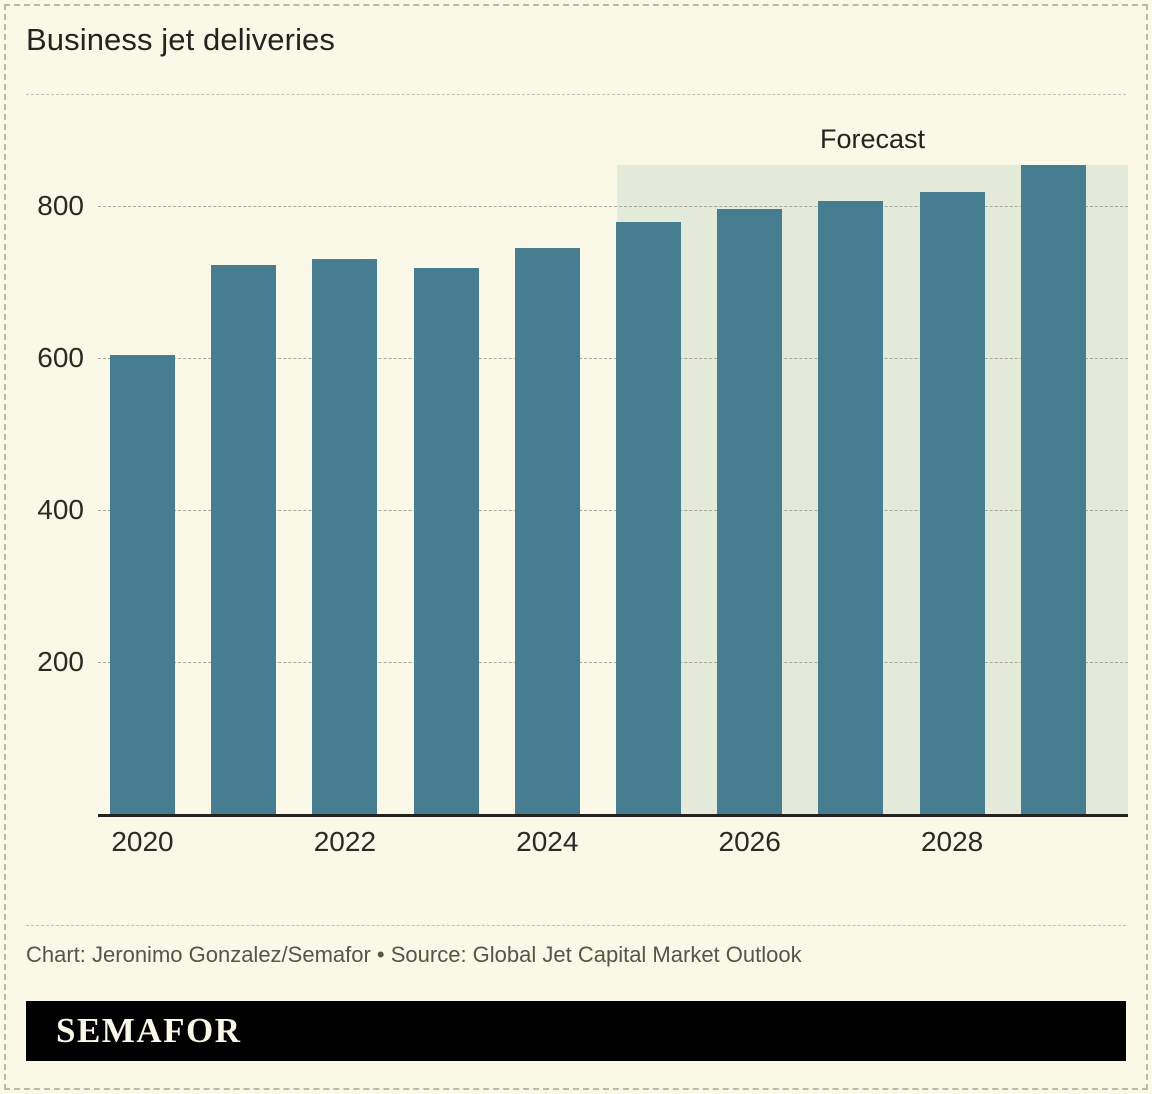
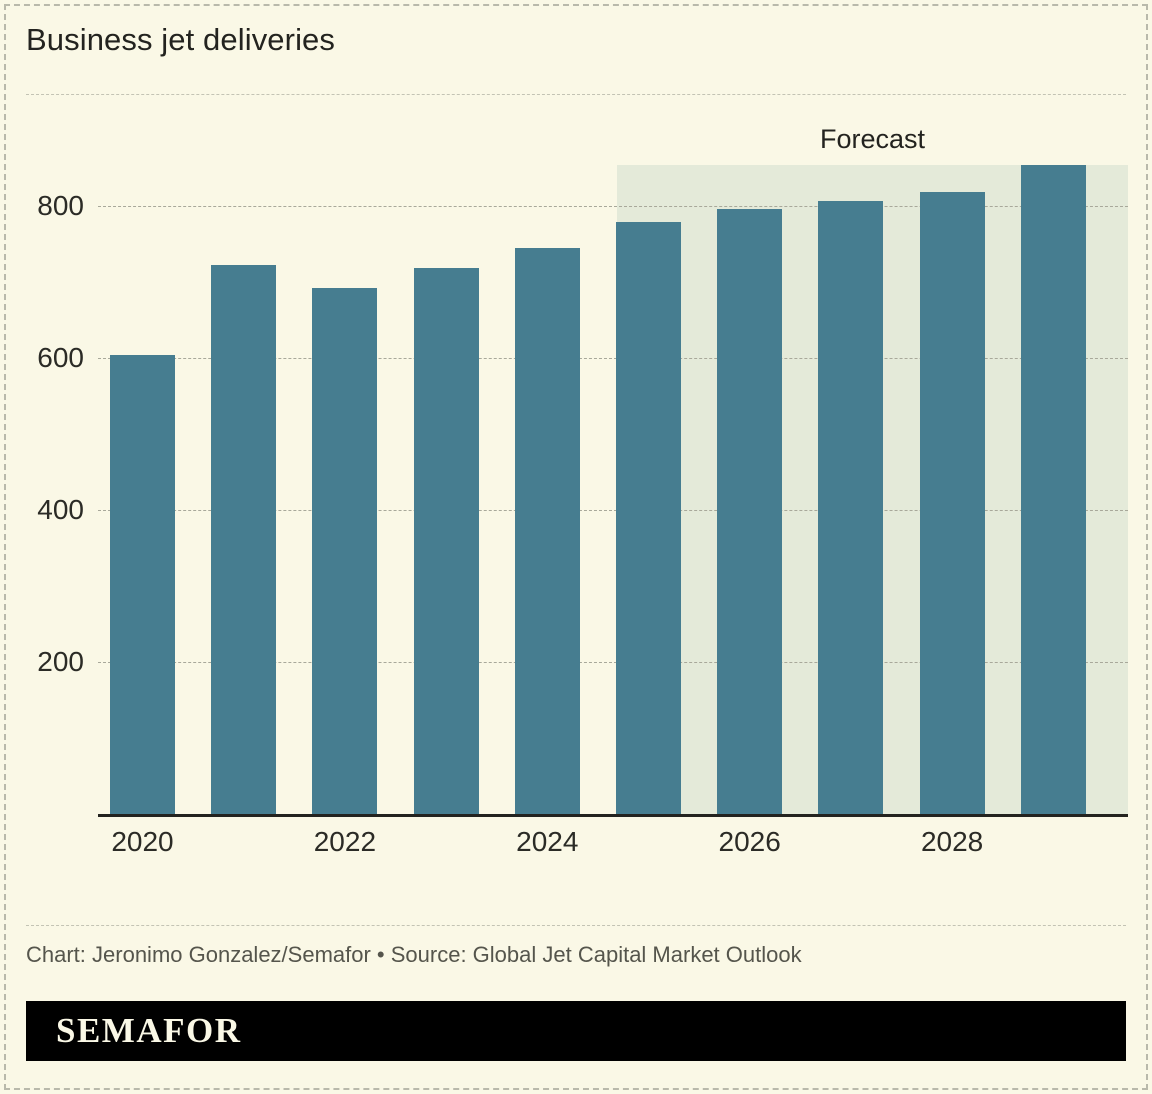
2022: 730 -> 690
